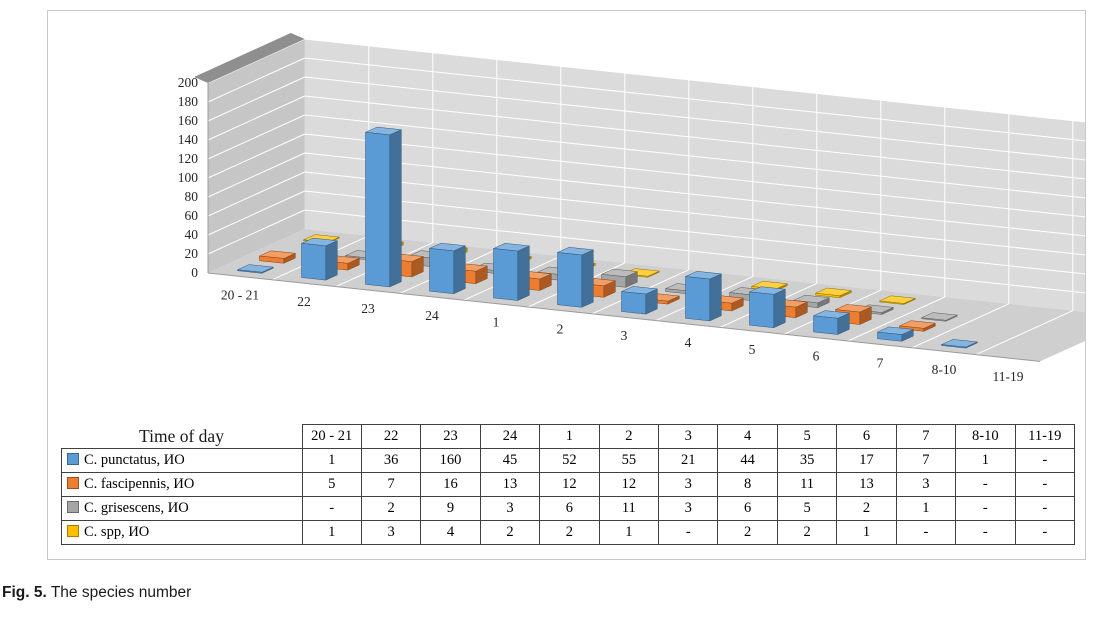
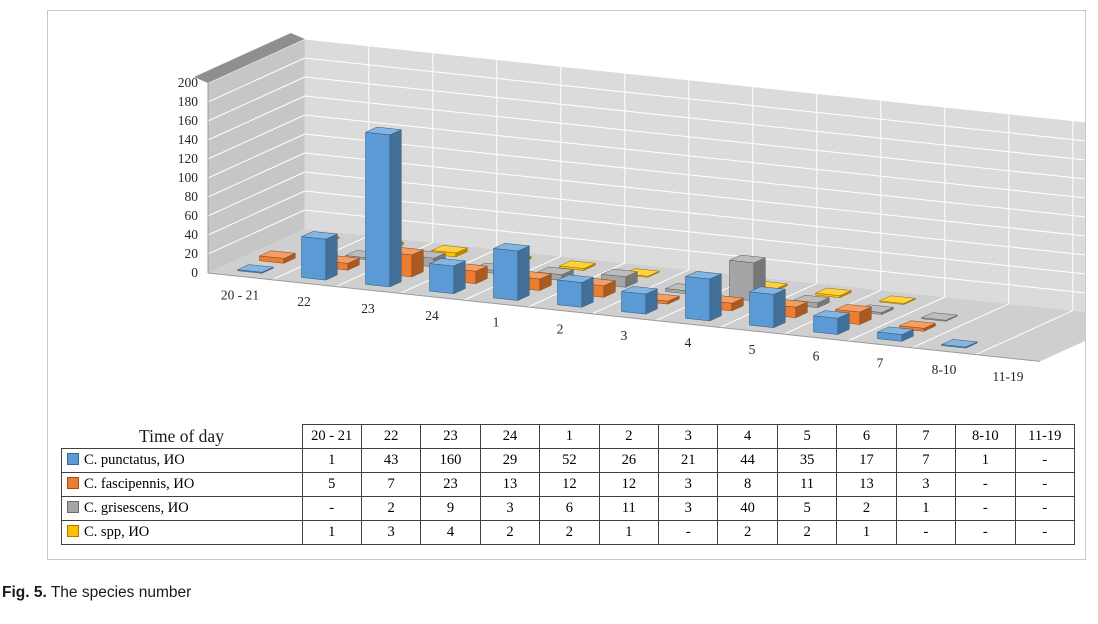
C. punctatus, ИО/22: 36 -> 43
C. fascipennis, ИО/23: 16 -> 23
C. punctatus, ИО/24: 45 -> 29
C. punctatus, ИО/2: 55 -> 26
C. grisescens, ИО/4: 6 -> 40
